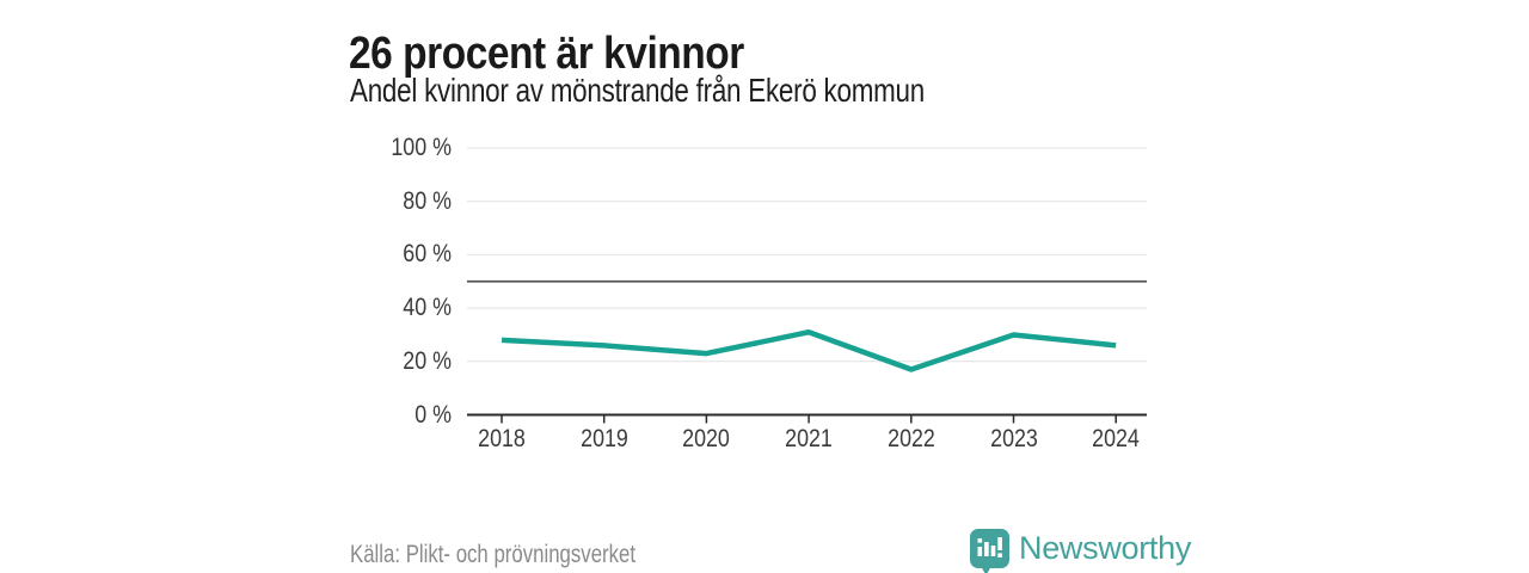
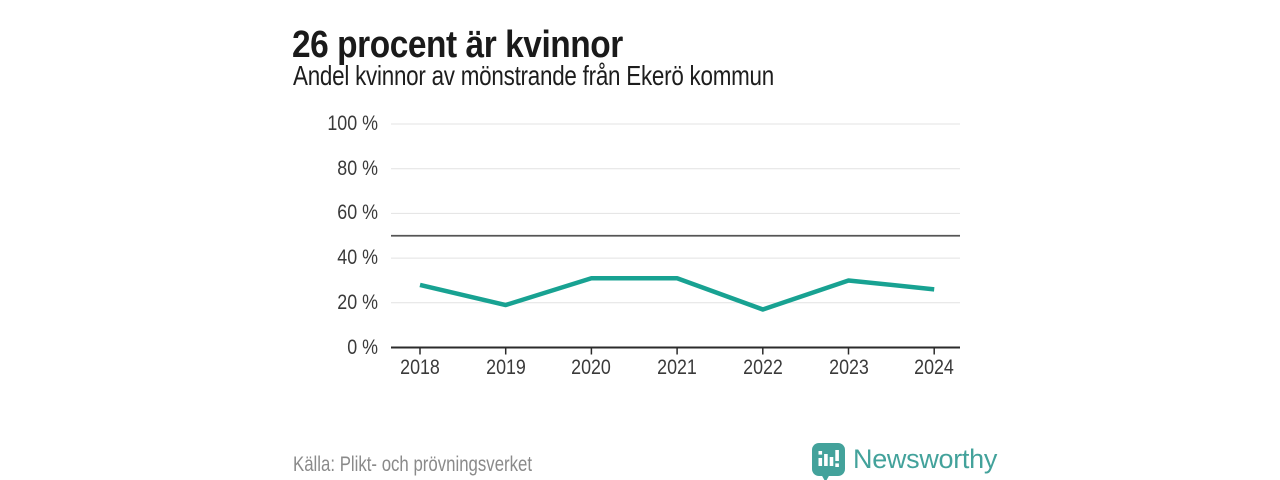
2019: 26% -> 19%
2020: 23% -> 31%
